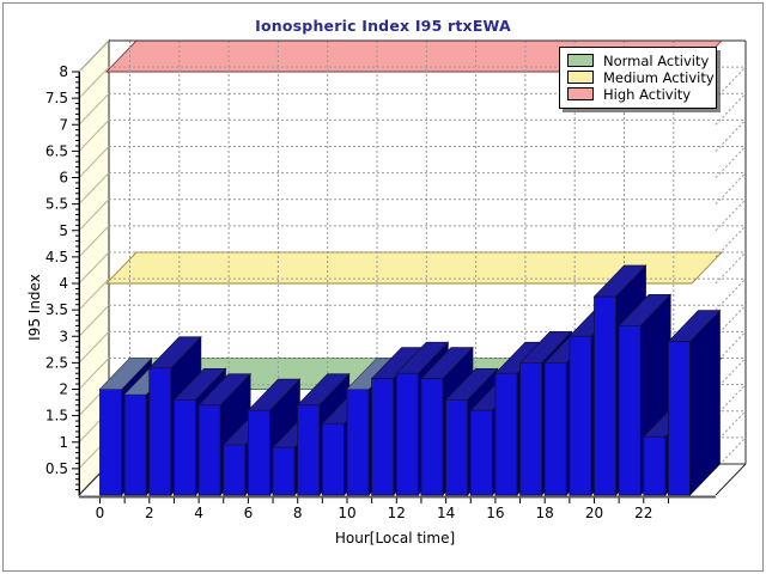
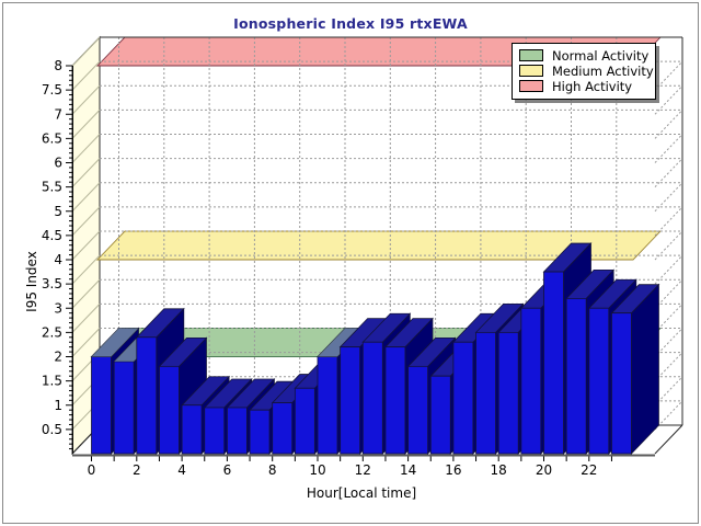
4: 1.7 -> 1.0
6: 1.6 -> 0.9
8: 1.7 -> 1.1
22: 1.1 -> 3.0
